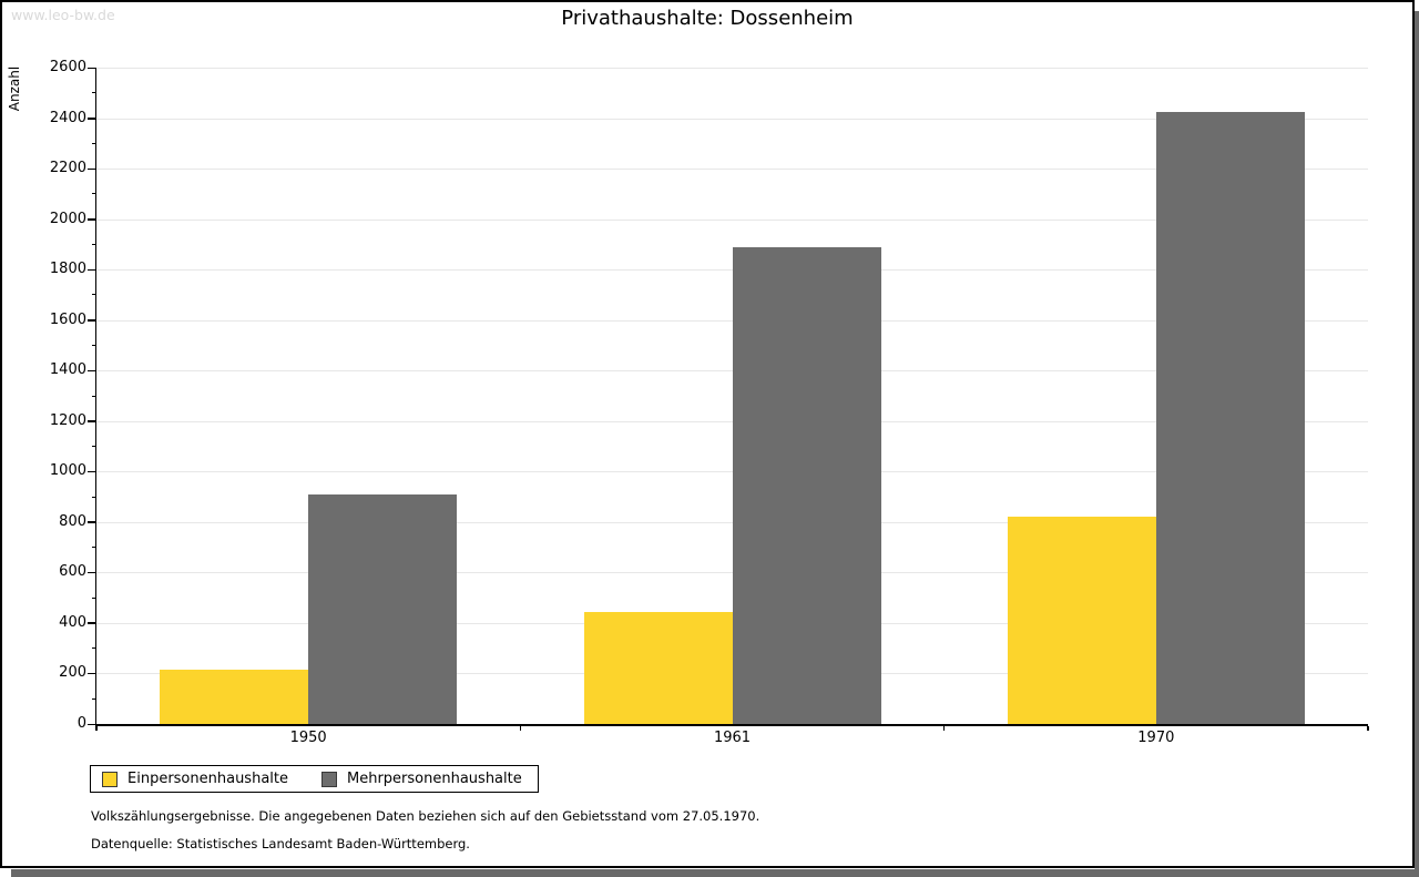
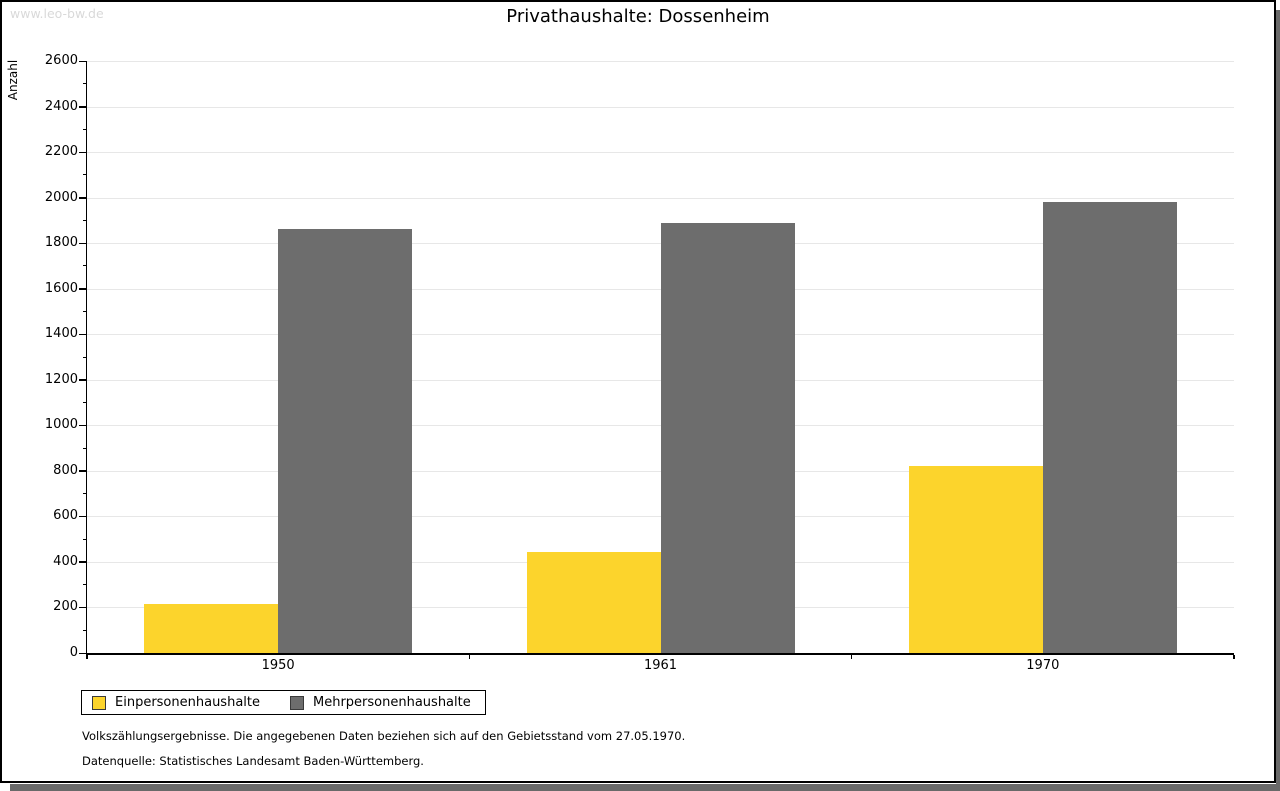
Mehrpersonenhaushalte/1950: 910 -> 1860
Mehrpersonenhaushalte/1970: 2420 -> 1980
